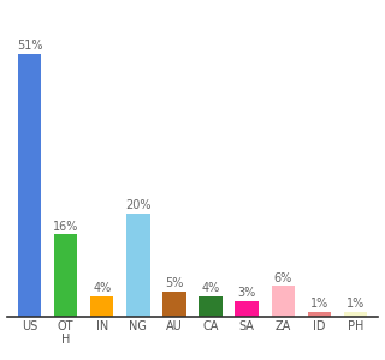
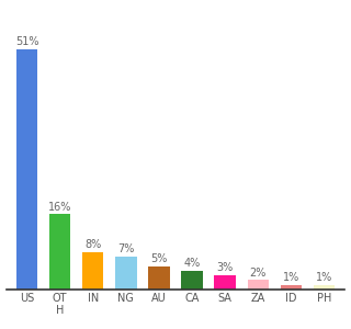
IN: 4% -> 8%
NG: 20% -> 7%
ZA: 6% -> 2%
